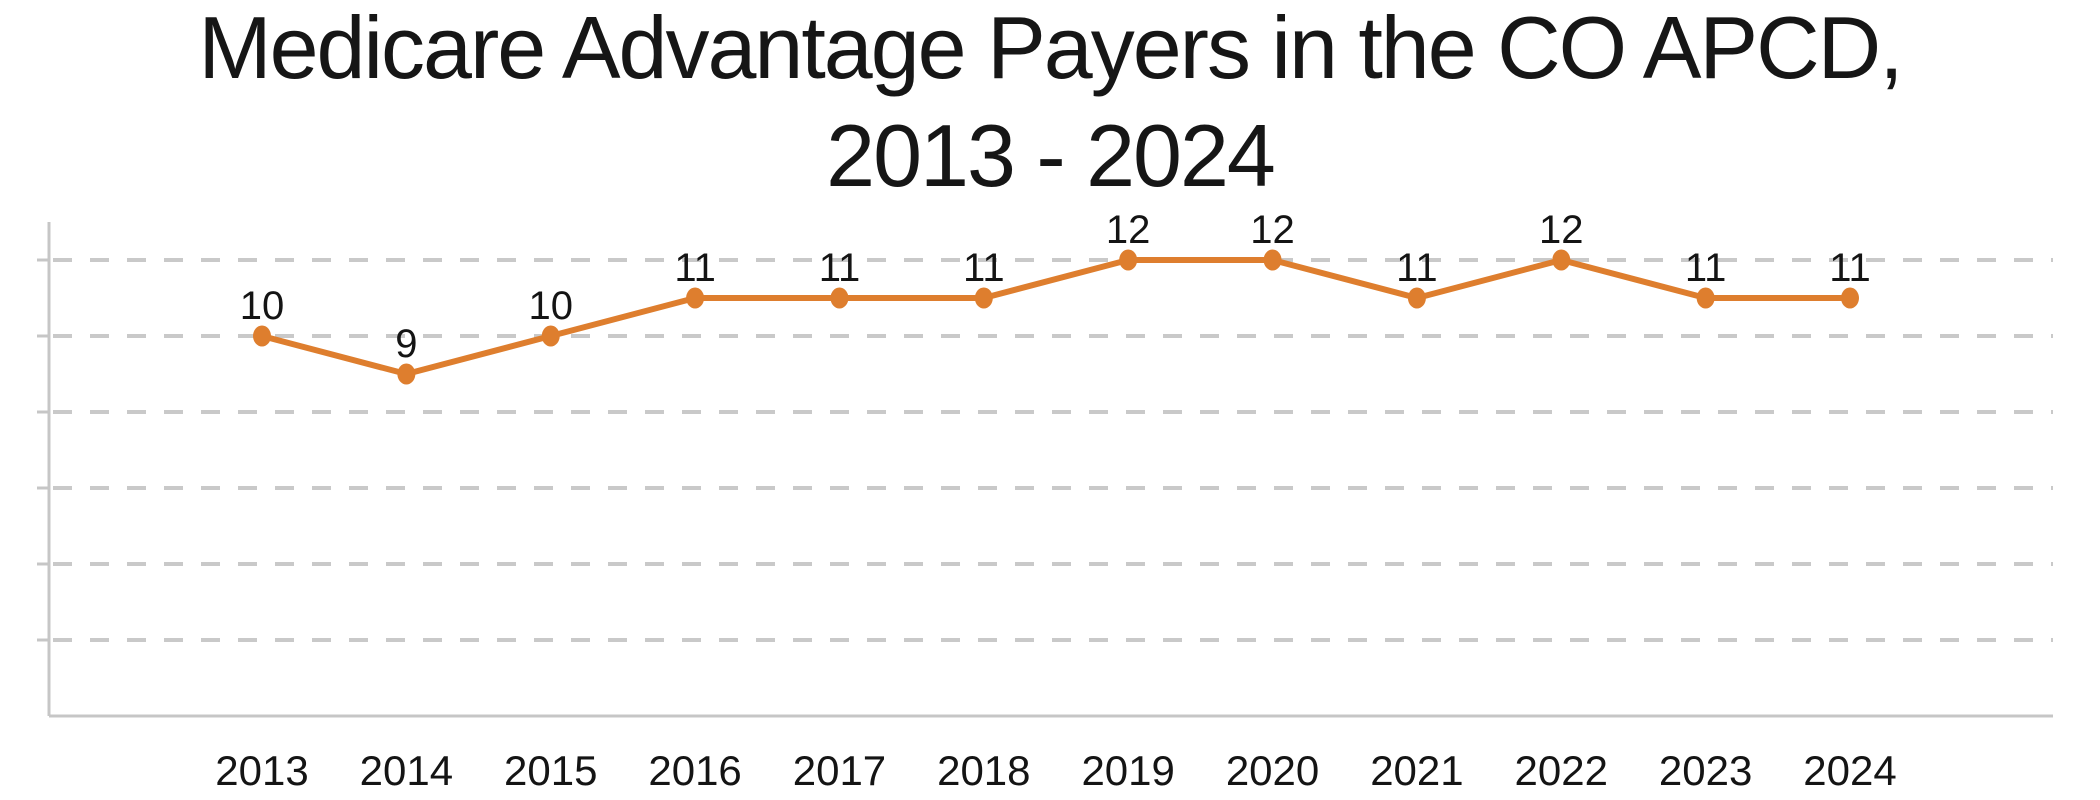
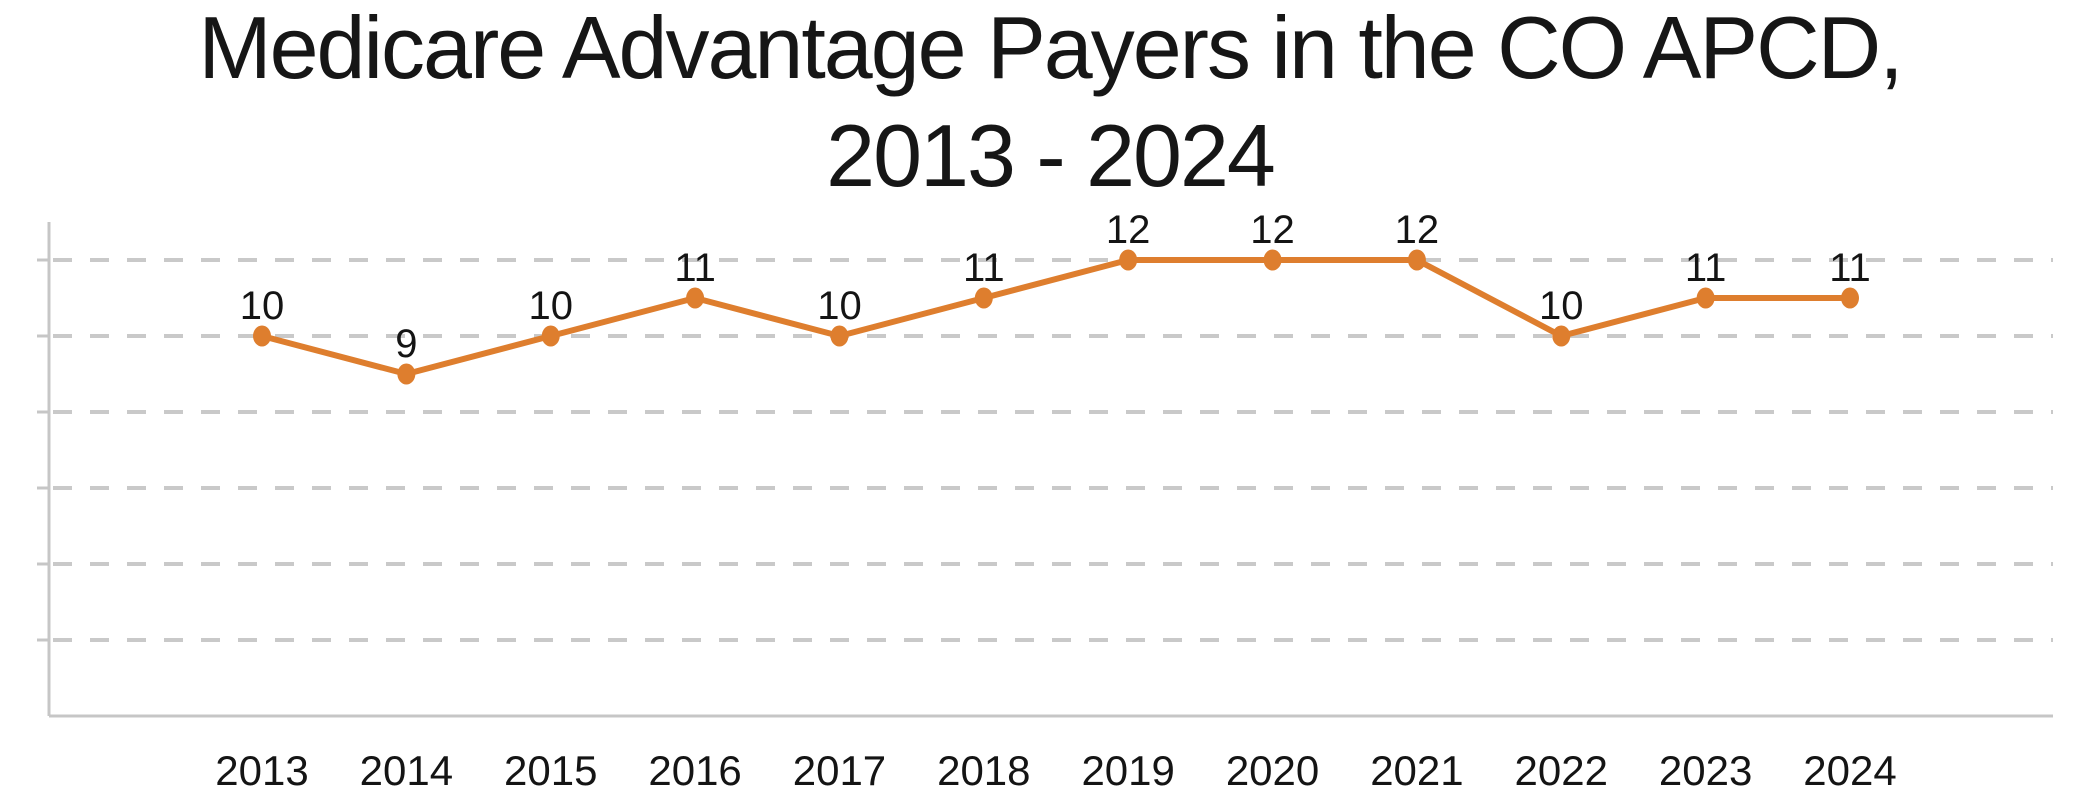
2017: 11 -> 10
2021: 11 -> 12
2022: 12 -> 10
